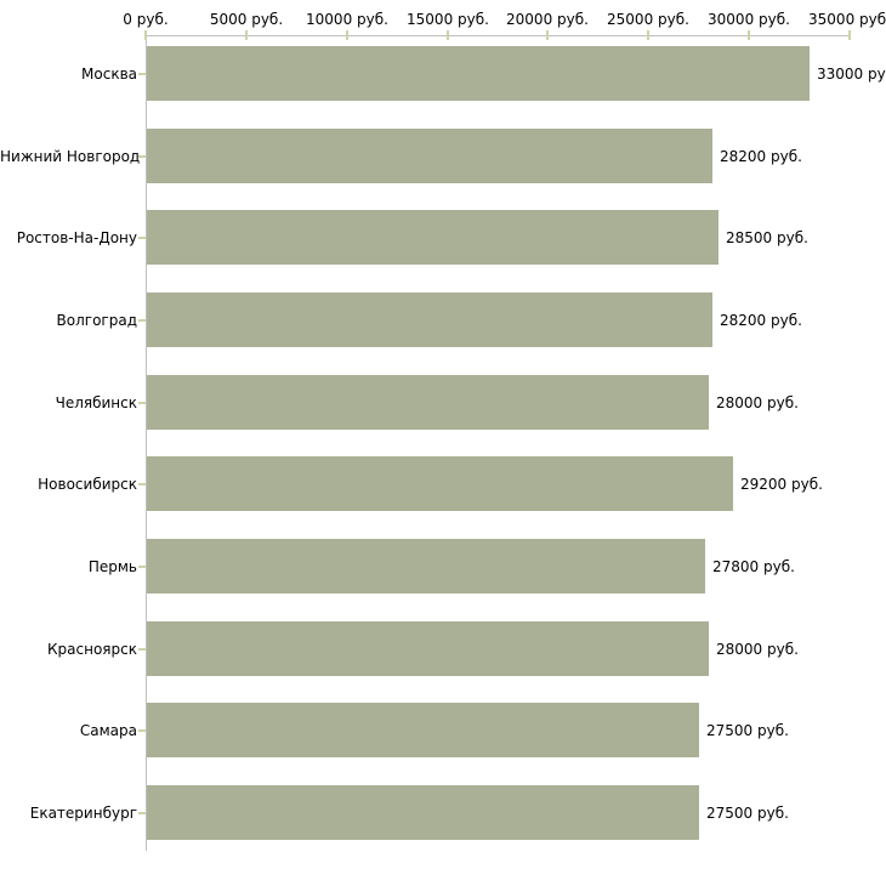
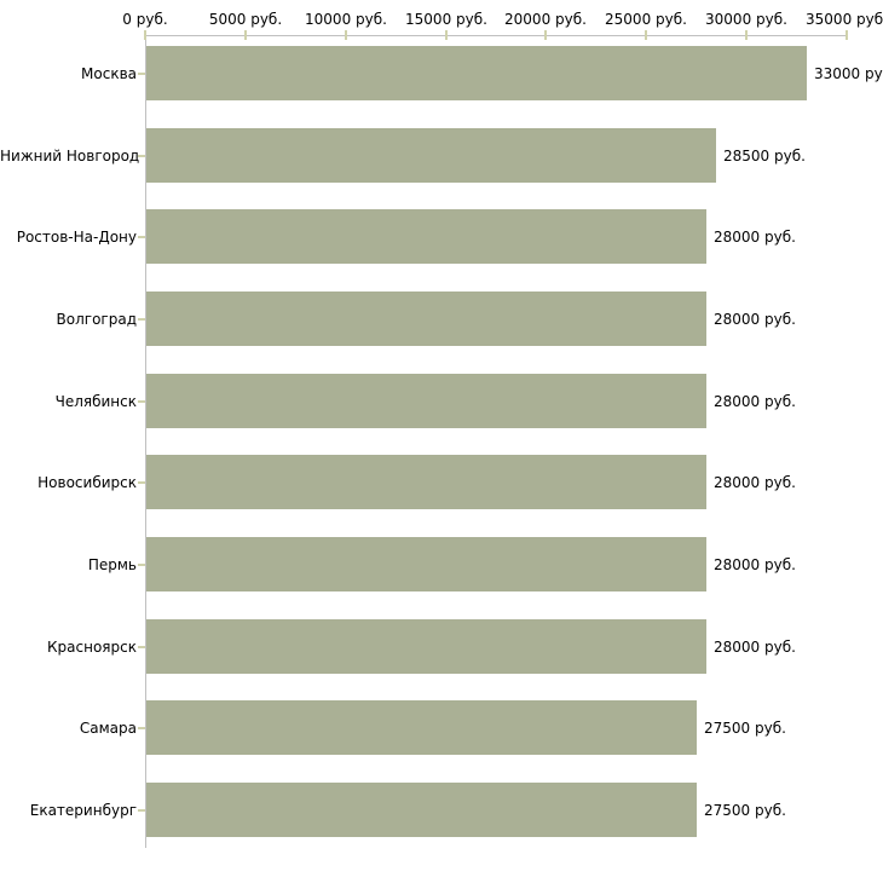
Нижний Новгород: 28200 -> 28500
Ростов-На-Дону: 28500 -> 28000
Волгоград: 28200 -> 28000
Новосибирск: 29200 -> 28000
Пермь: 27800 -> 28000
